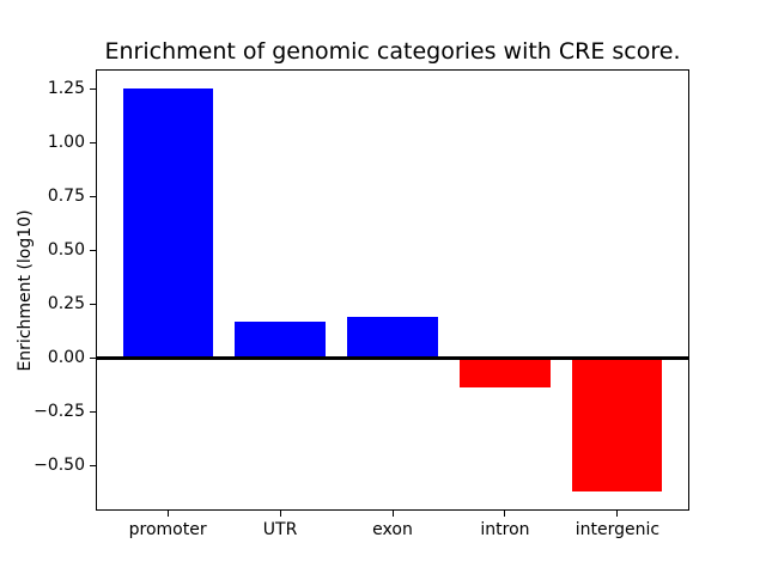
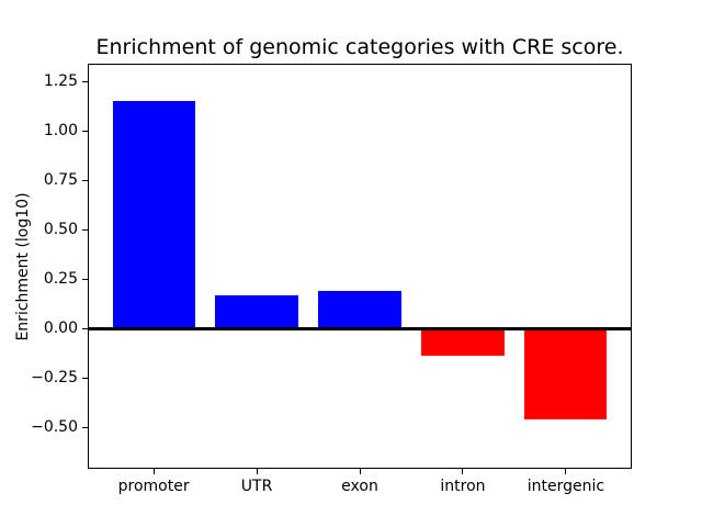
promoter: 1.25 -> 1.15
intergenic: -0.62 -> -0.46
